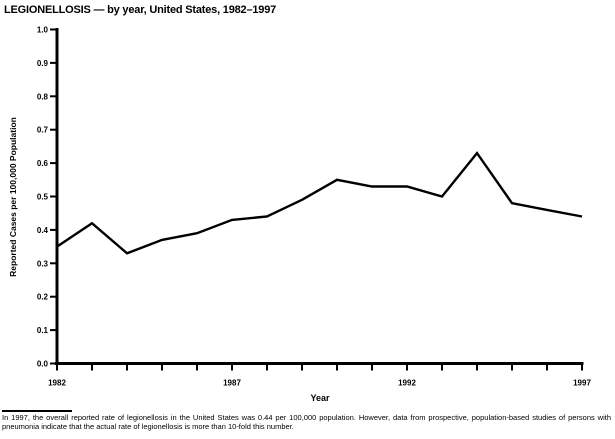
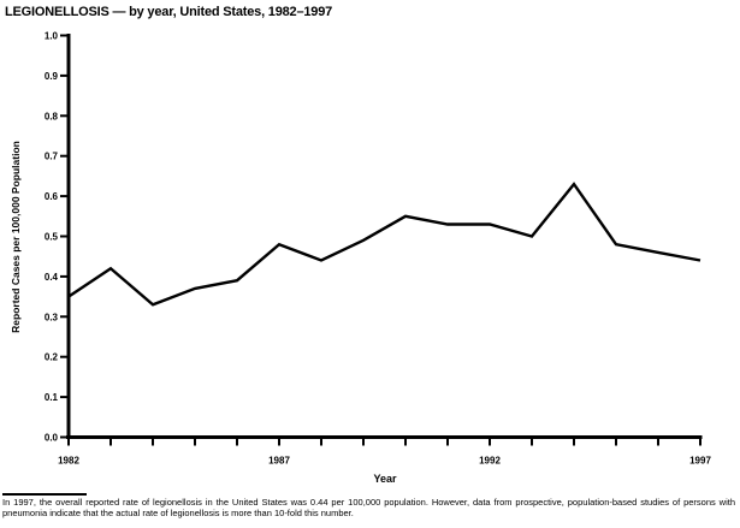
1987: 0.43 -> 0.48
